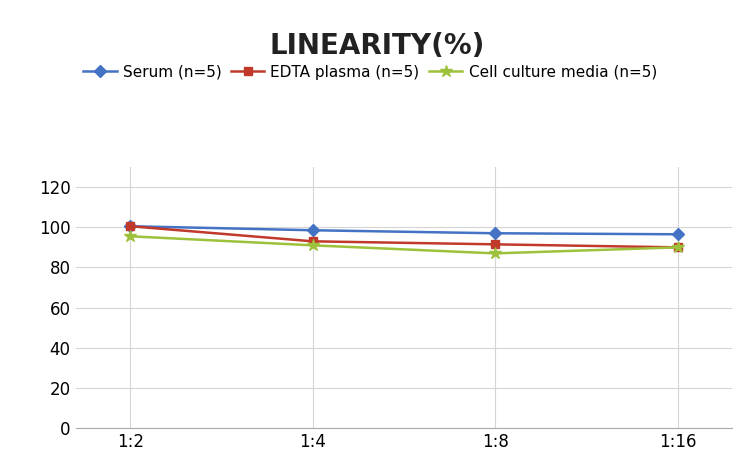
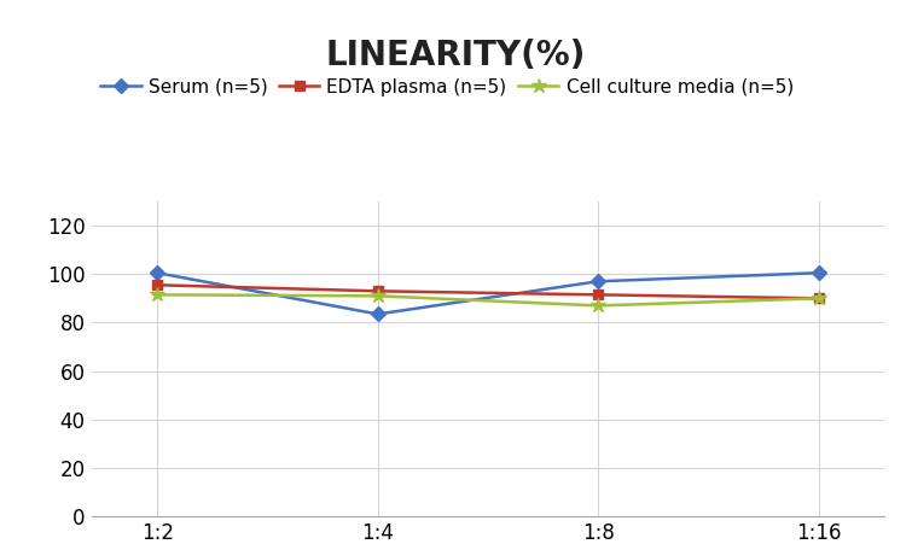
EDTA plasma (n=5)/1:2: 100.5 -> 95.5
Cell culture media (n=5)/1:2: 95.5 -> 91.5
Serum (n=5)/1:4: 98.5 -> 83.5
Serum (n=5)/1:16: 96.5 -> 100.5
